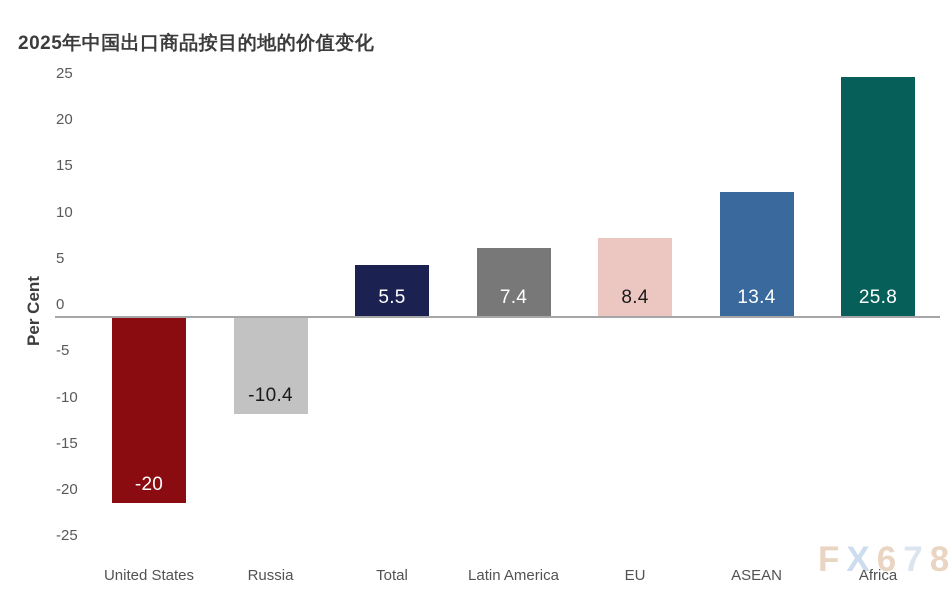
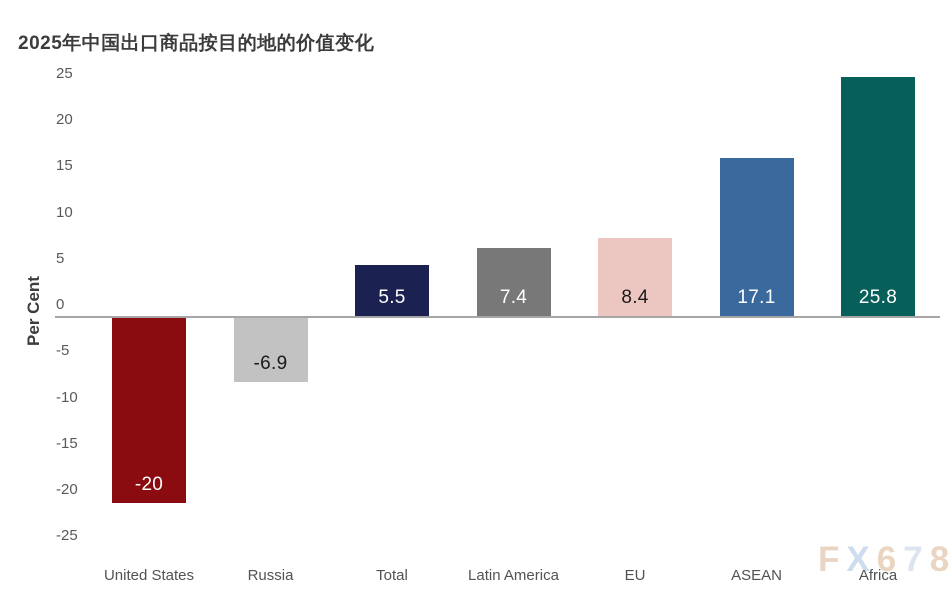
Russia: -10.4 -> -6.9
ASEAN: 13.4 -> 17.1
